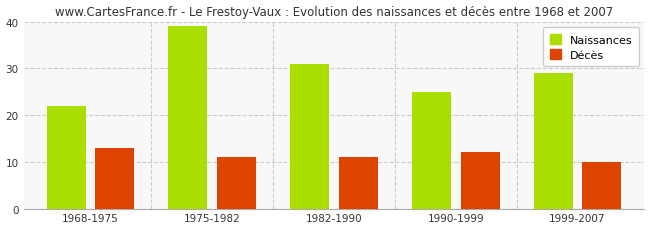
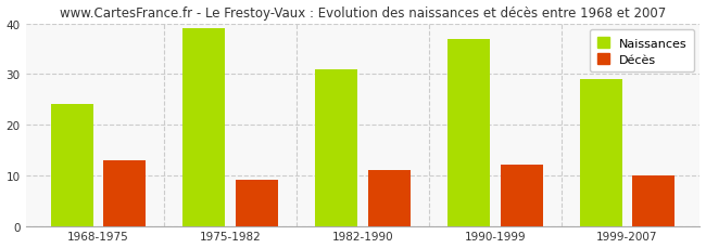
Naissances/1968-1975: 22 -> 24
Décès/1975-1982: 11 -> 9
Naissances/1990-1999: 25 -> 37
